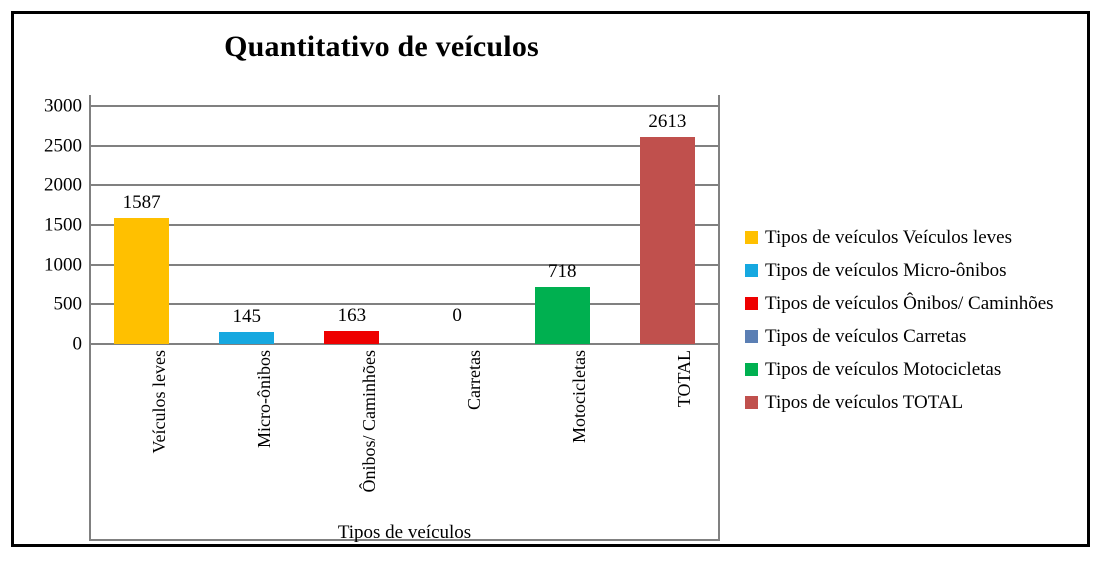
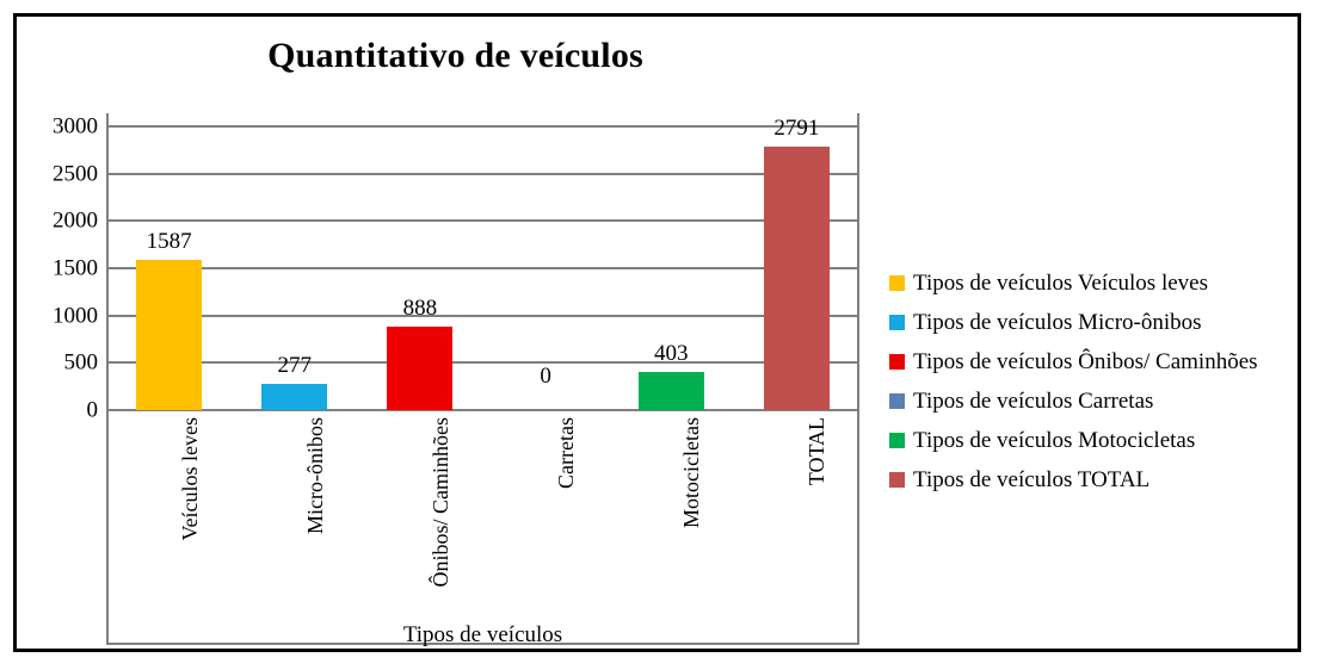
Micro-ônibos: 145 -> 277
Ônibos/ Caminhões: 163 -> 888
Motocicletas: 718 -> 403
TOTAL: 2613 -> 2791
